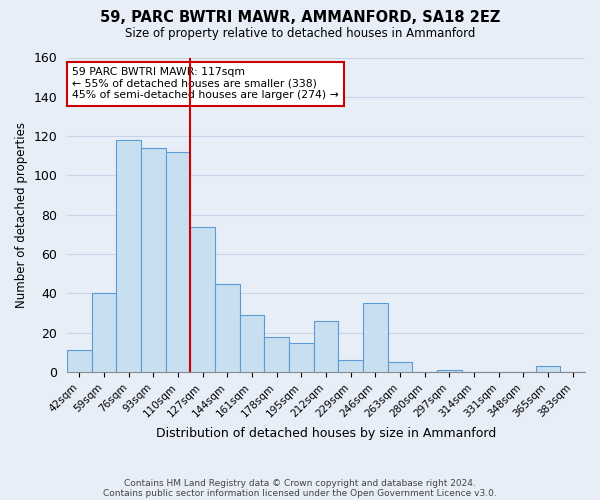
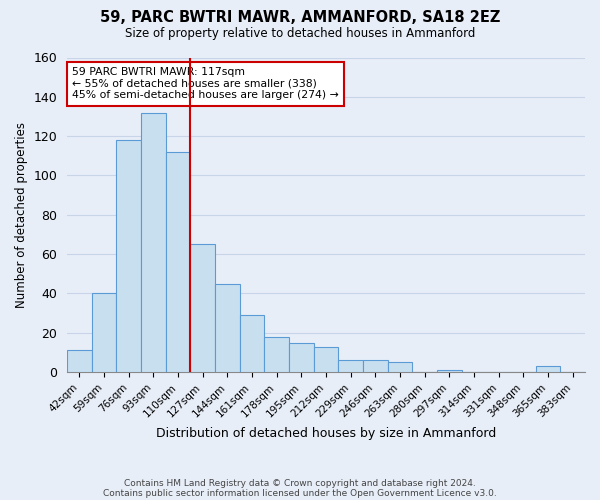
93sqm: 114 -> 132
127sqm: 74 -> 65
212sqm: 26 -> 13
246sqm: 35 -> 6
